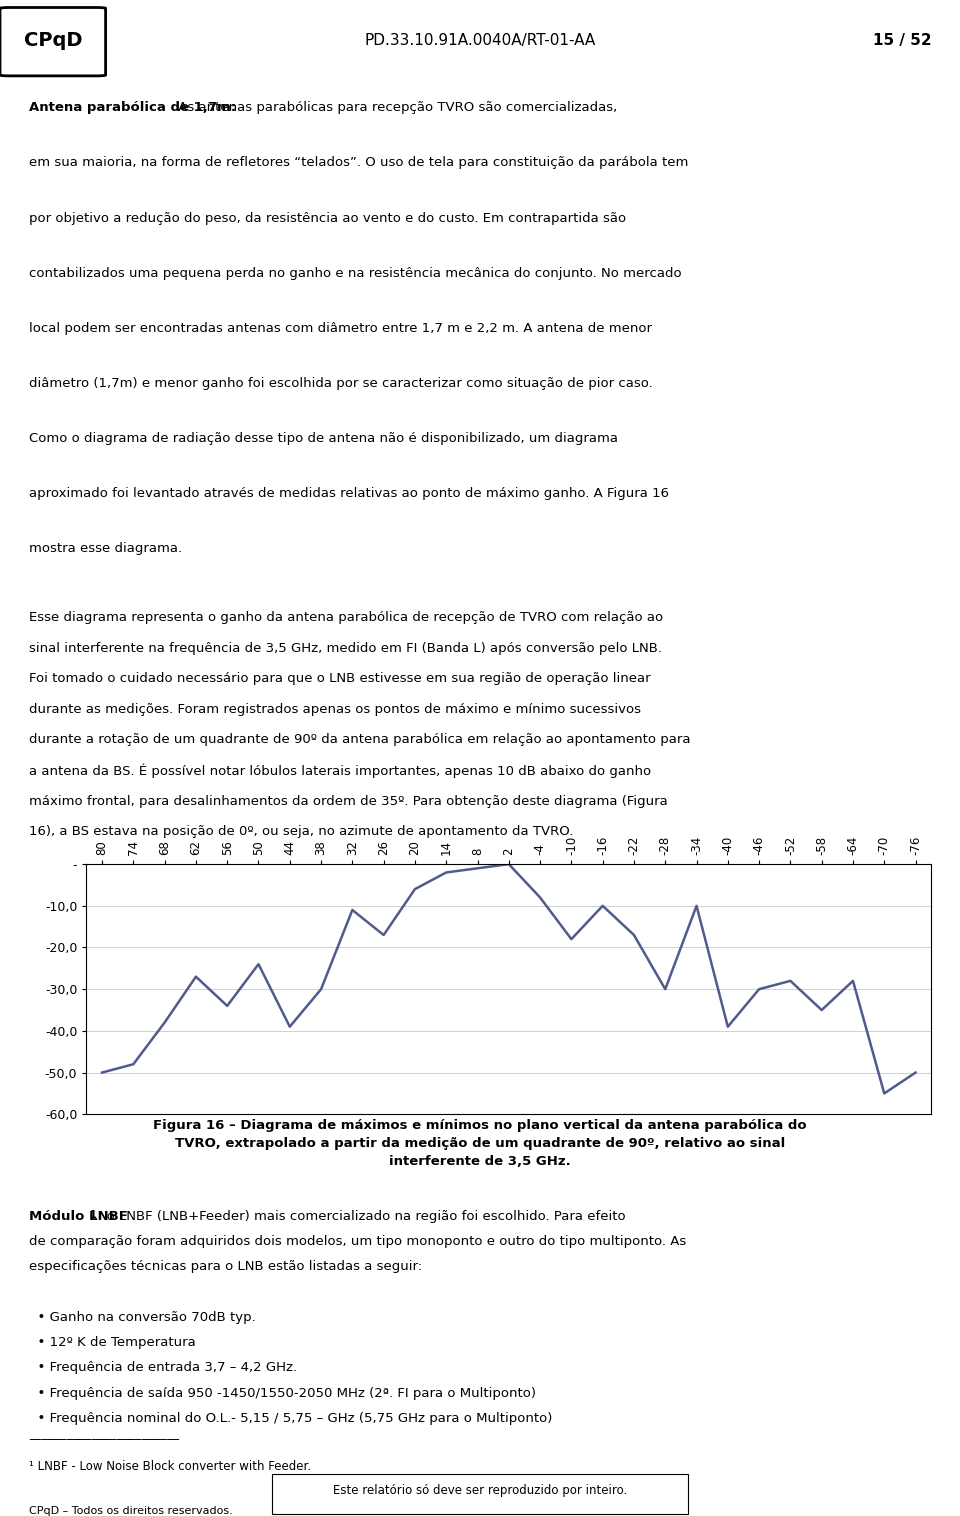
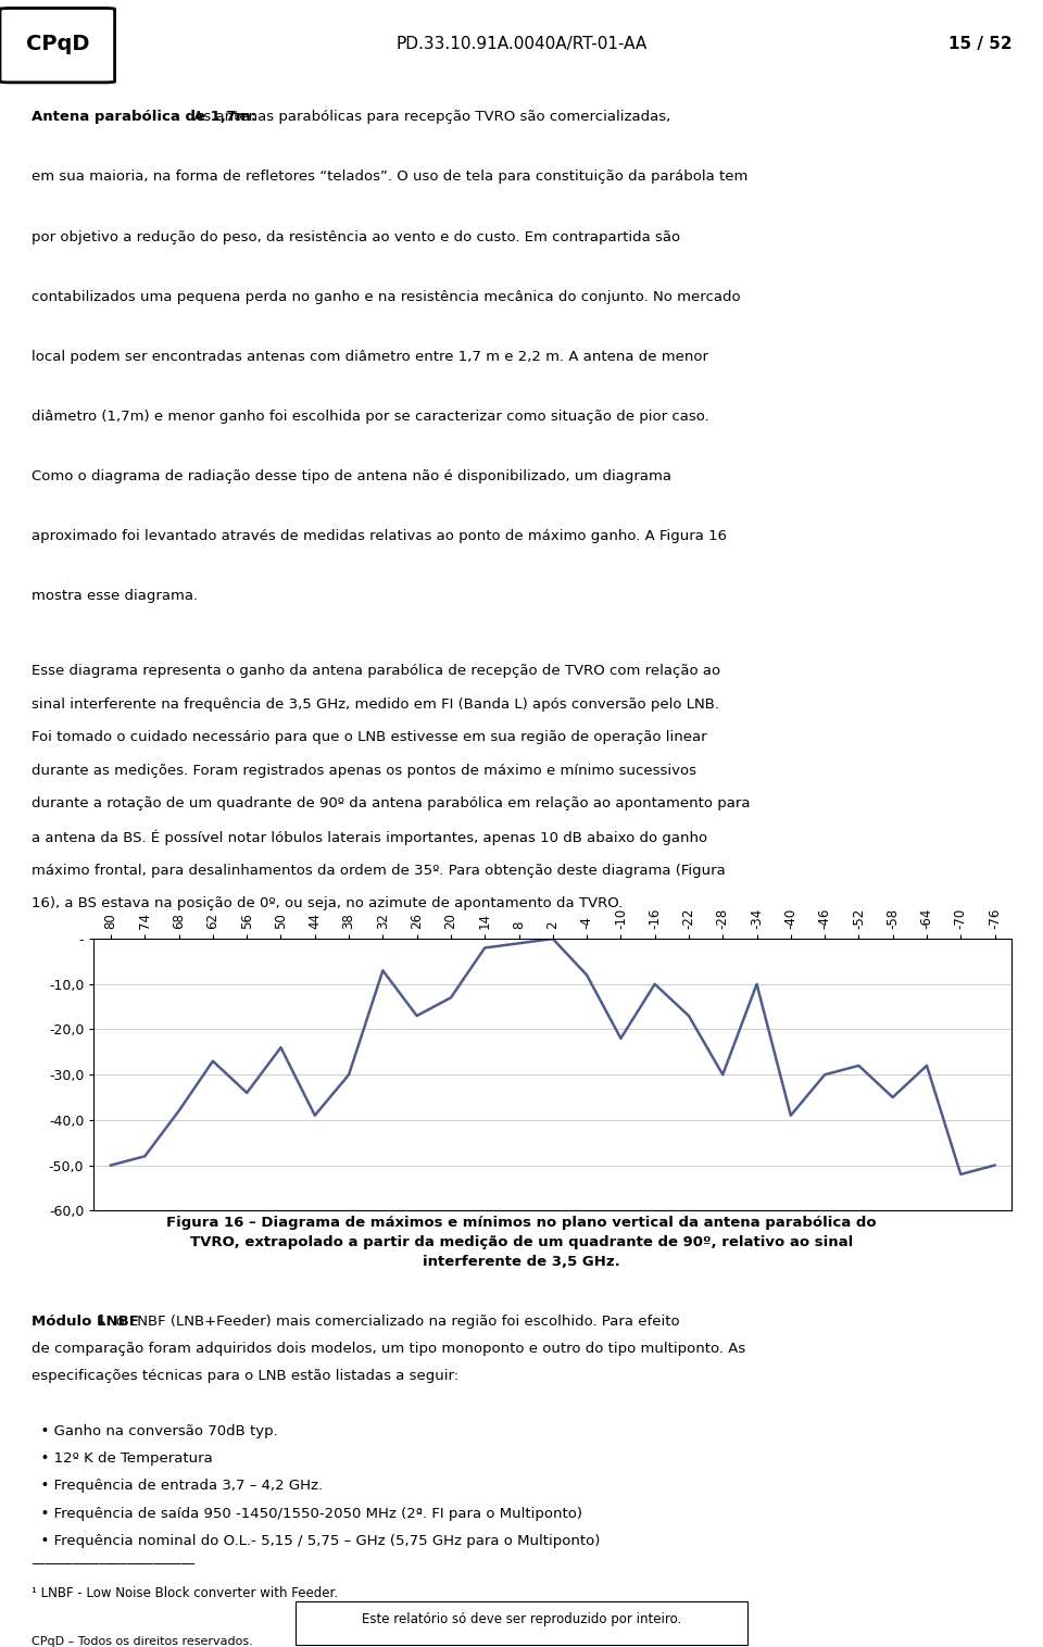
32: -11 -> -7
20: -6 -> -13
-10: -18 -> -22
-70: -55 -> -52
